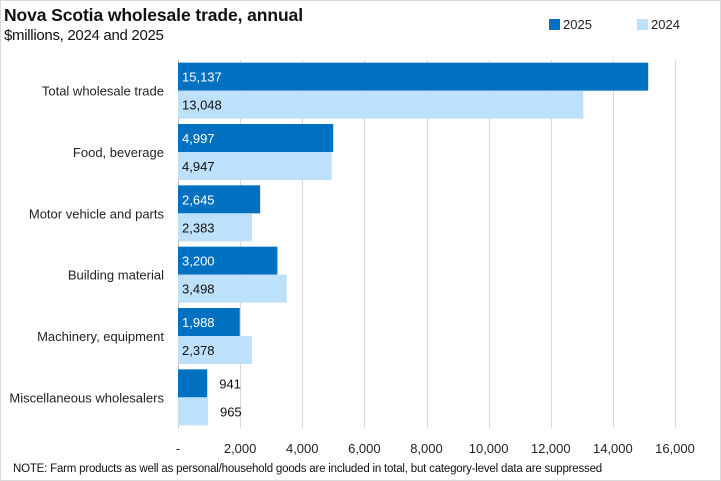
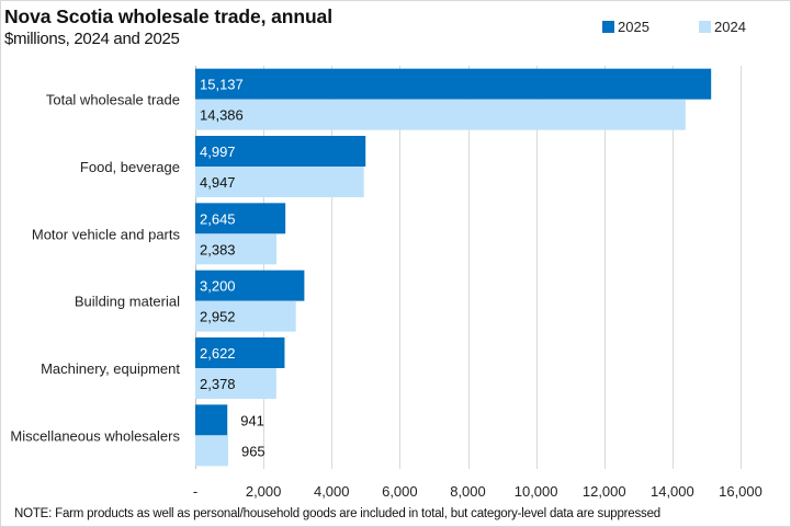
2024/Total wholesale trade: 13,048 -> 14,386
2024/Building material: 3,498 -> 2,952
2025/Machinery, equipment: 1,988 -> 2,622
